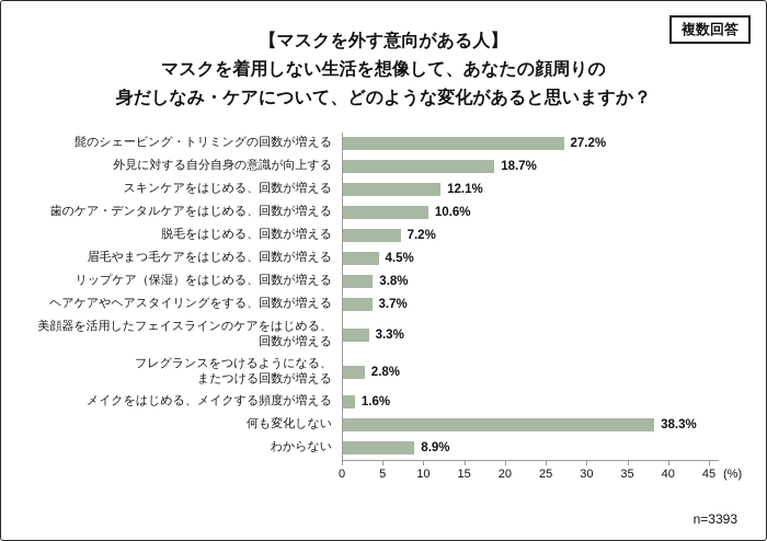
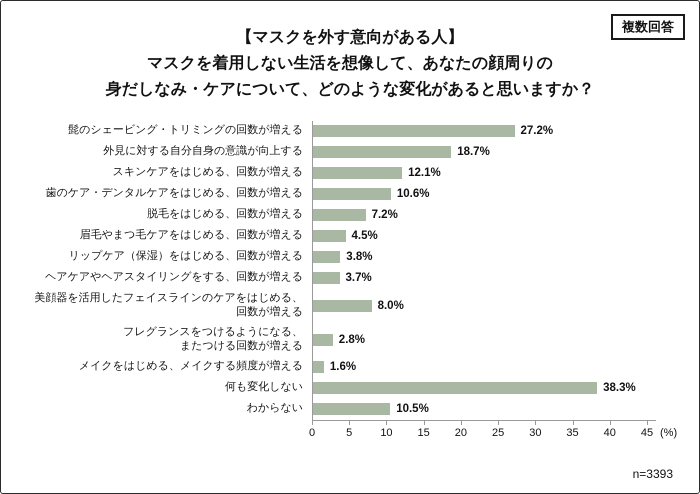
美顔器を活用したフェイスラインのケアをはじめる、 回数が増える: 3.3% -> 8.0%
わからない: 8.9% -> 10.5%
